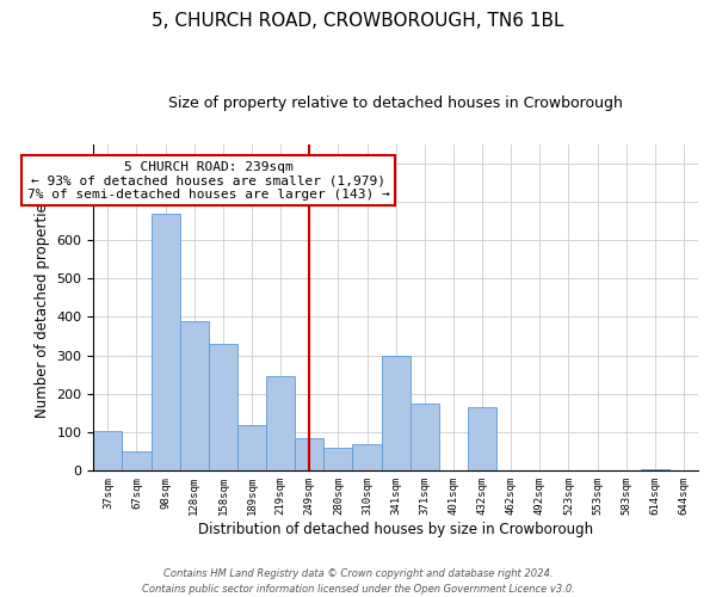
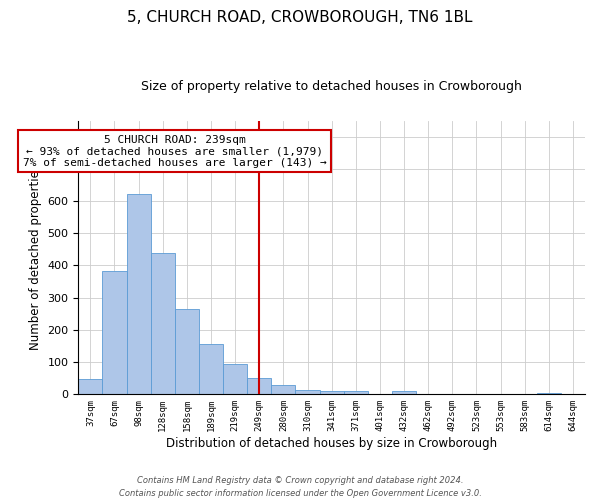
37sqm: 105 -> 47
67sqm: 50 -> 383
98sqm: 670 -> 623
128sqm: 390 -> 440
158sqm: 330 -> 265
189sqm: 120 -> 155
219sqm: 245 -> 95
249sqm: 85 -> 50
280sqm: 60 -> 30
310sqm: 70 -> 15
341sqm: 300 -> 10
371sqm: 175 -> 10
432sqm: 165 -> 10
